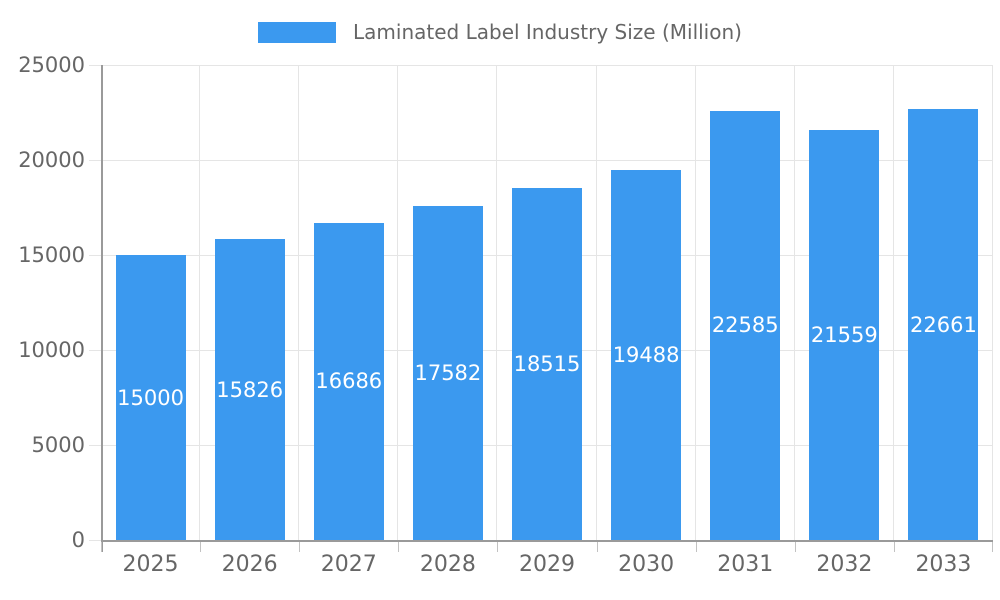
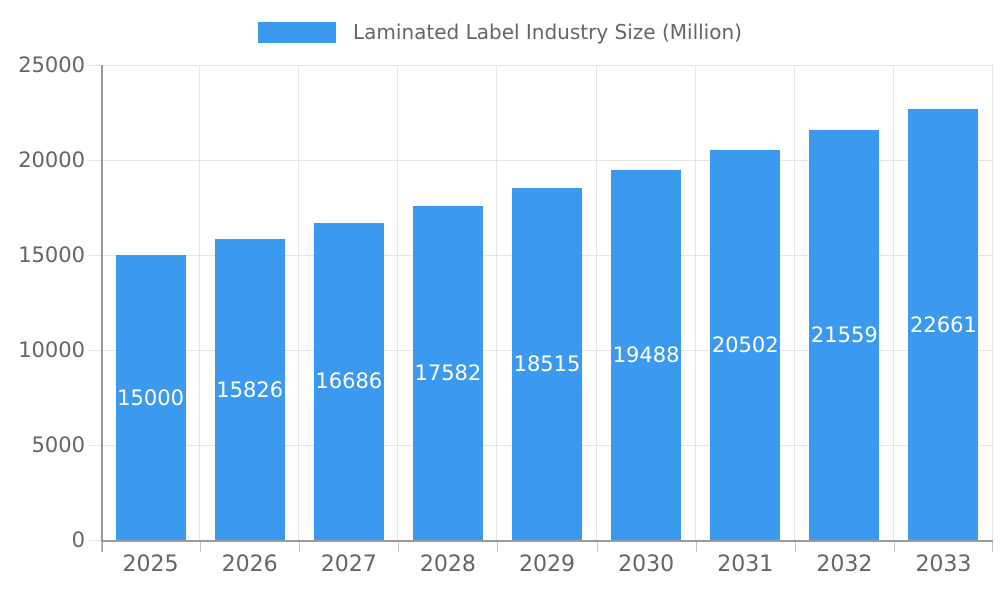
2031: 22585 -> 20502
